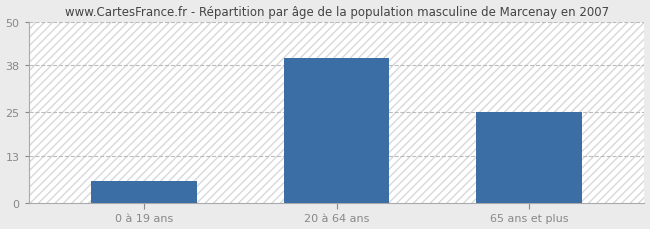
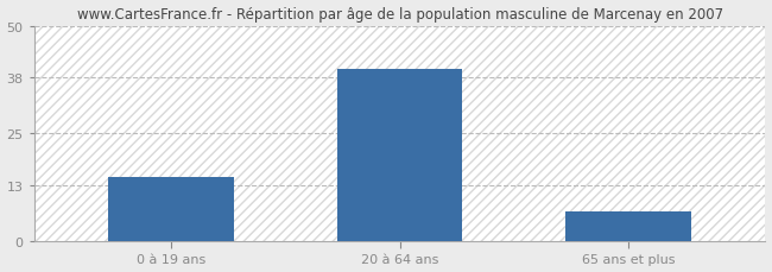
0 à 19 ans: 6 -> 15
65 ans et plus: 25 -> 7
